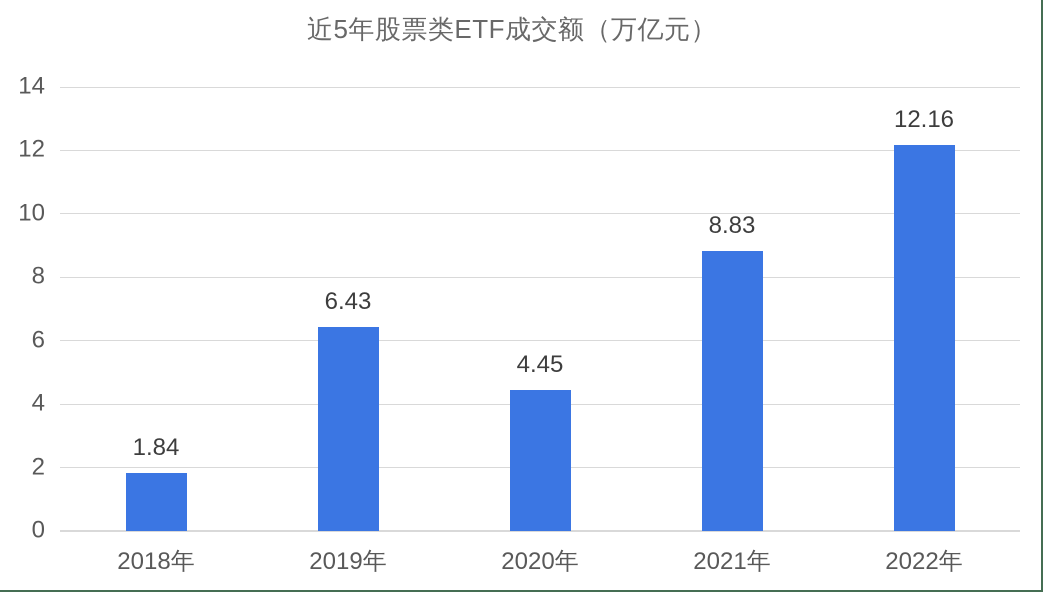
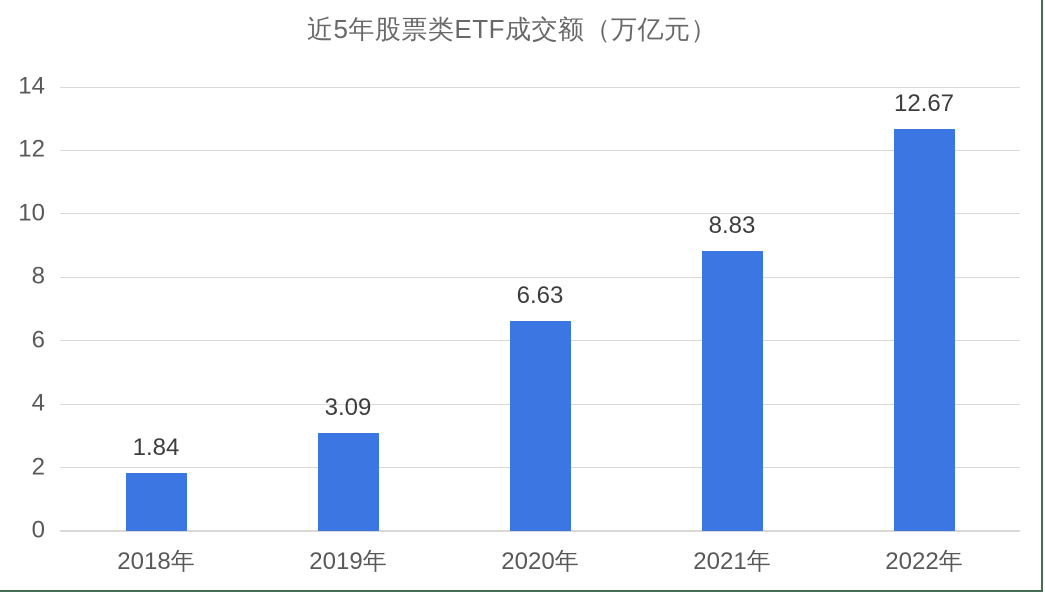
2019年: 6.43 -> 3.09
2020年: 4.45 -> 6.63
2022年: 12.16 -> 12.67
